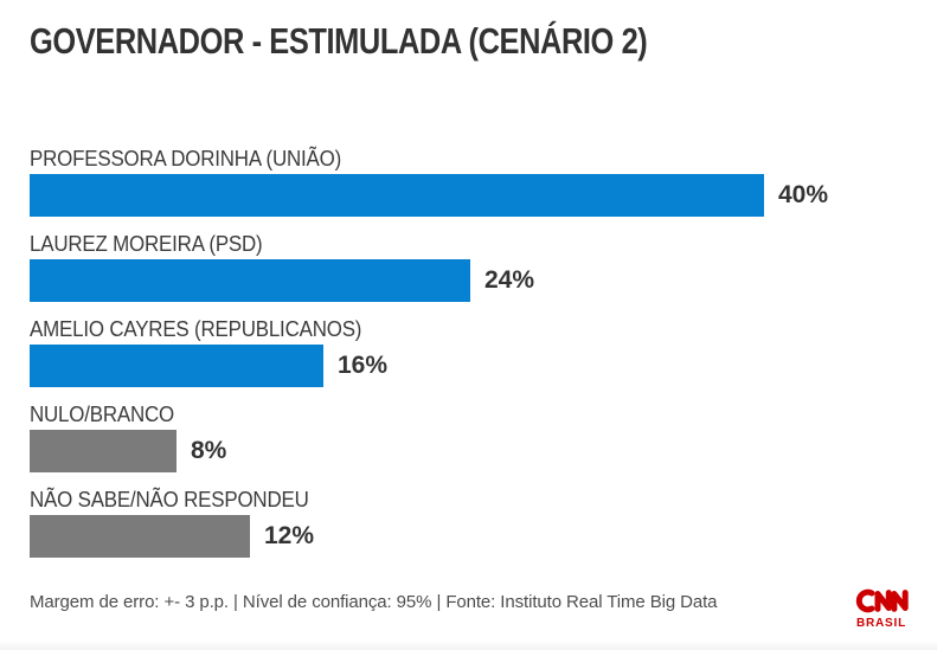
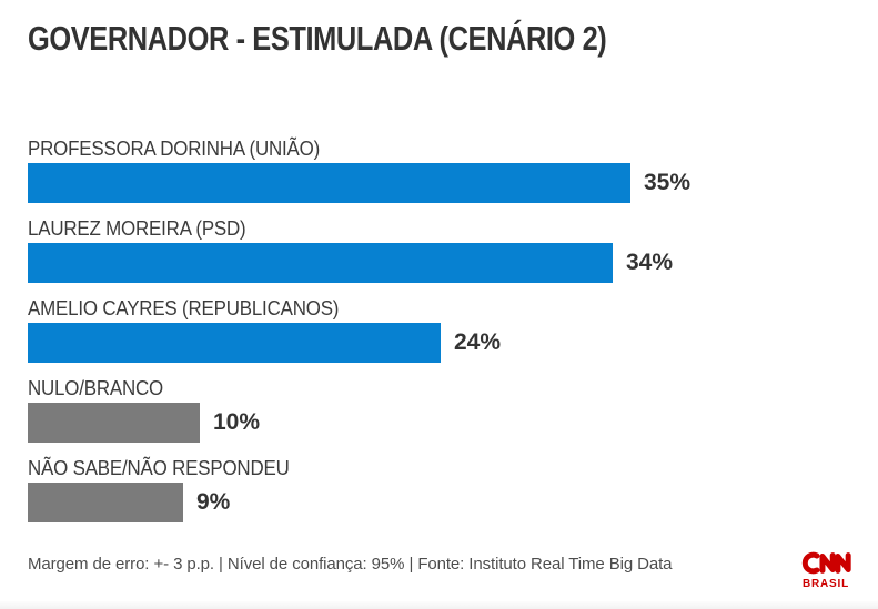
PROFESSORA DORINHA (UNIÃO): 40% -> 35%
LAUREZ MOREIRA (PSD): 24% -> 34%
AMELIO CAYRES (REPUBLICANOS): 16% -> 24%
NULO/BRANCO: 8% -> 10%
NÃO SABE/NÃO RESPONDEU: 12% -> 9%
